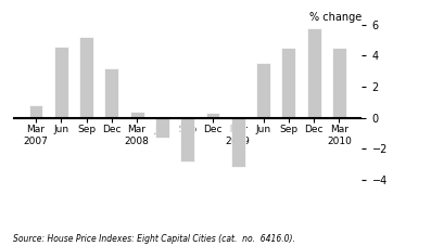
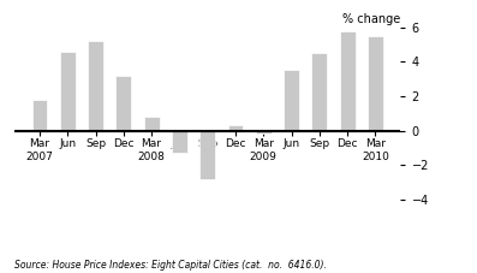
Mar 2007: 0.8 -> 1.8
Mar 2008: 0.4 -> 0.8
Mar 2009: -3.2 -> -0.2
Mar 2010: 4.5 -> 5.5
